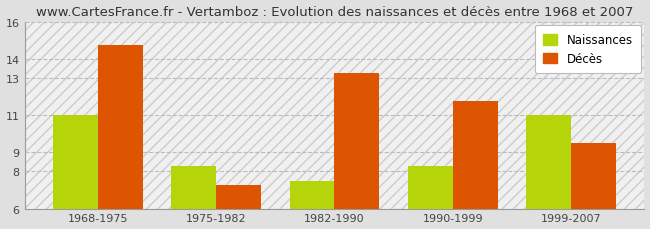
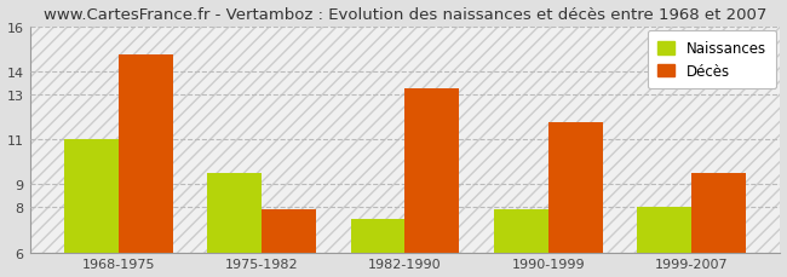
Naissances/1975-1982: 8.2 -> 9.5
Décès/1975-1982: 7.2 -> 7.9
Naissances/1990-1999: 8.2 -> 7.9
Naissances/1999-2007: 11.0 -> 8.0
